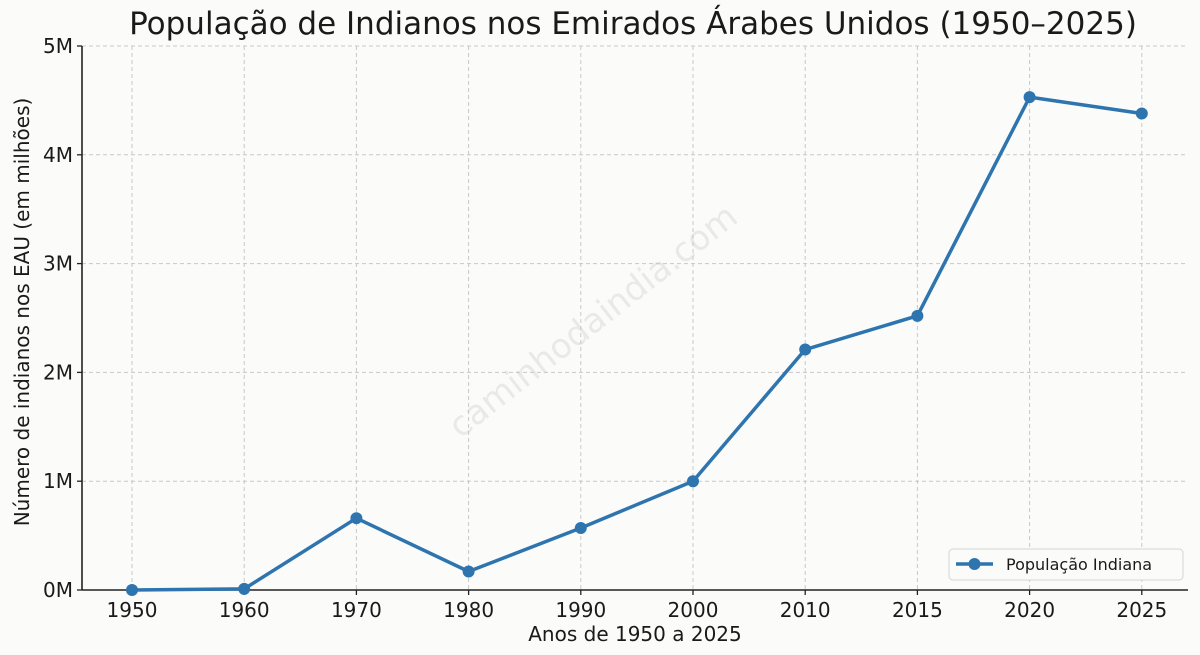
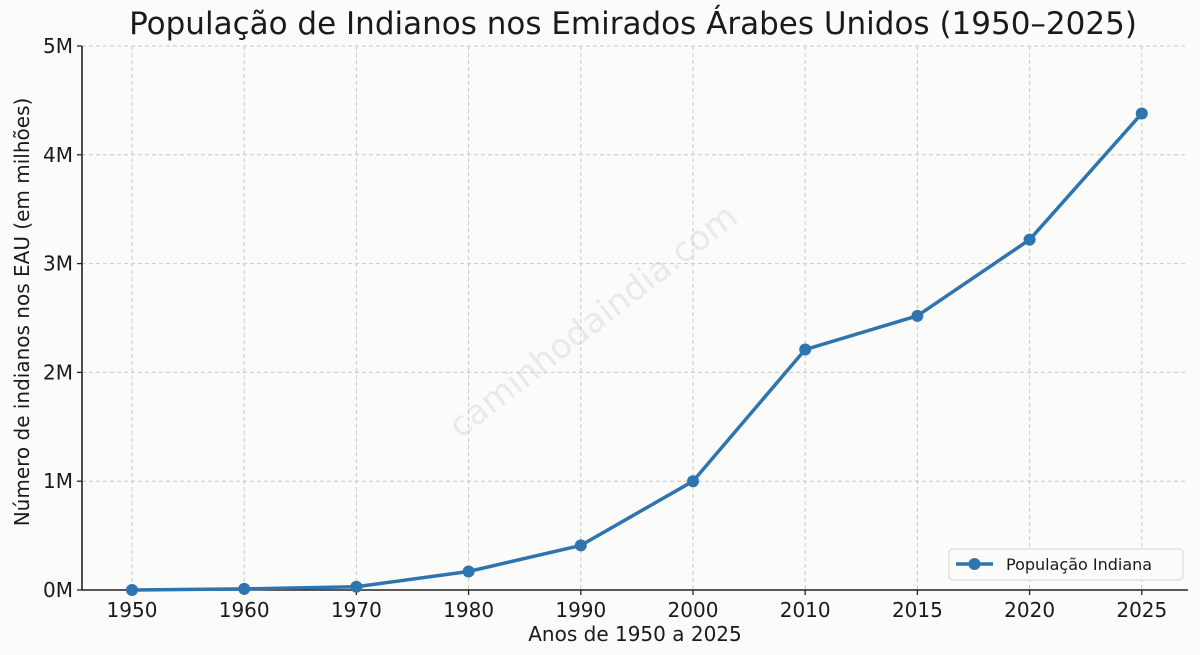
1970: 0.66M -> 0.03M
1990: 0.57M -> 0.41M
2020: 4.53M -> 3.22M
